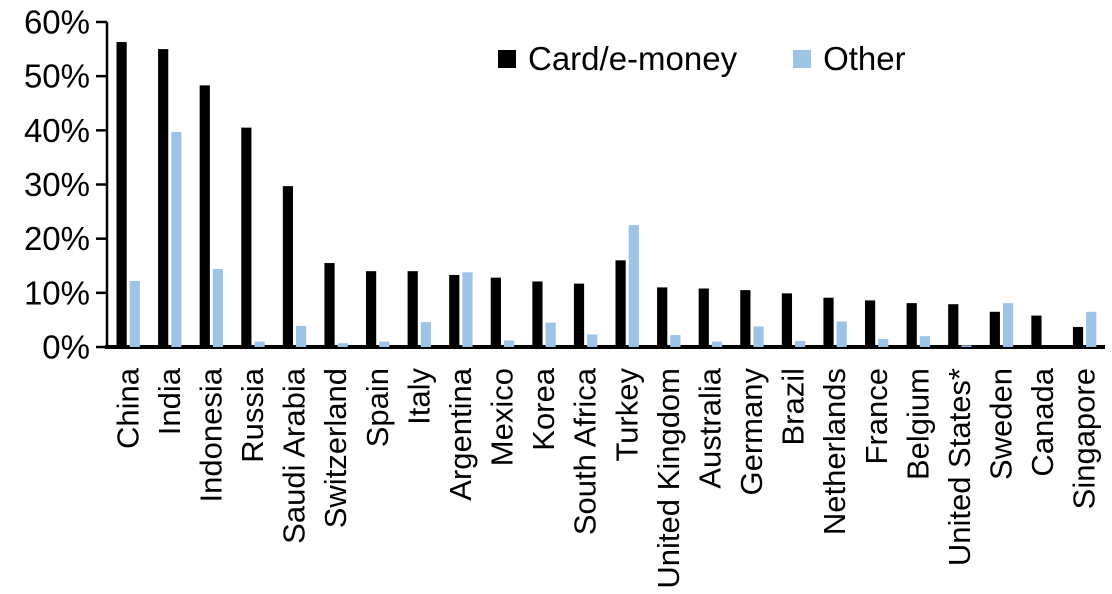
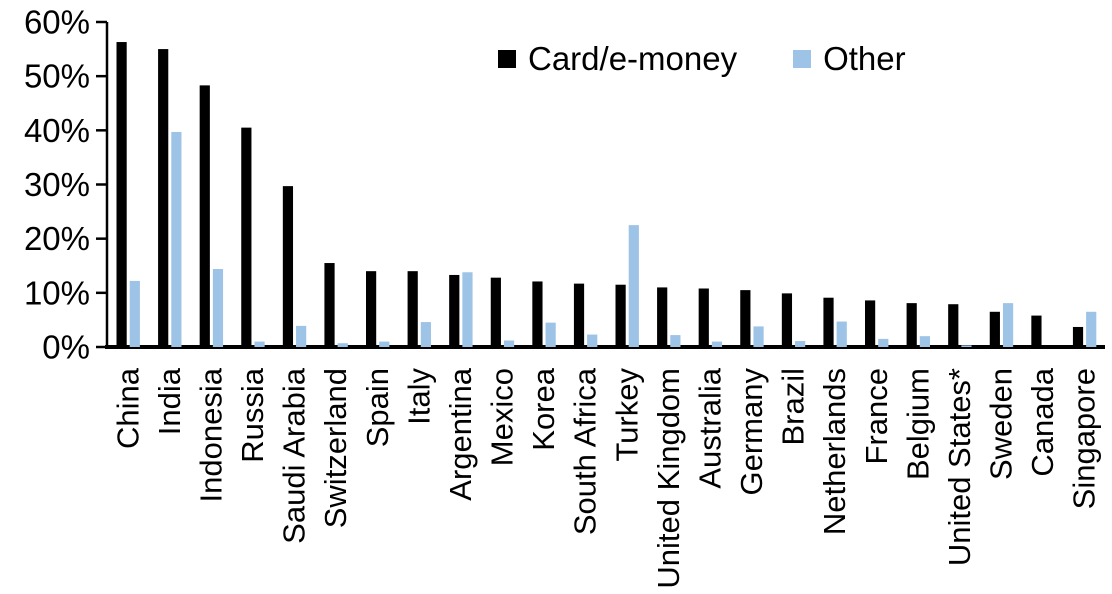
Card/e-money/Turkey: 16% -> 12%
